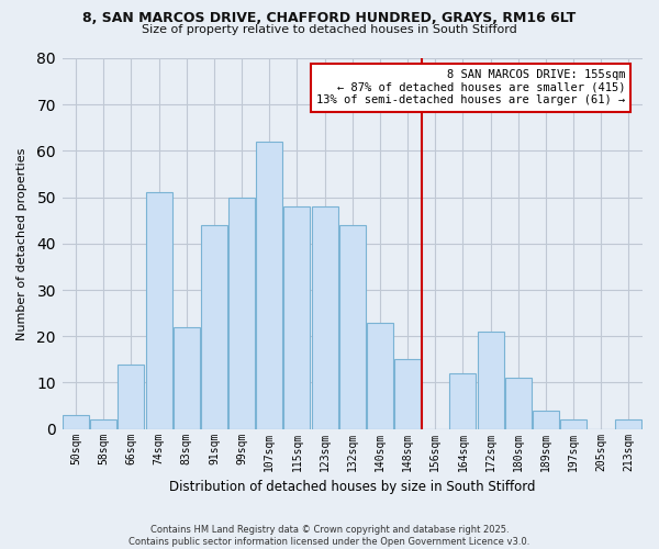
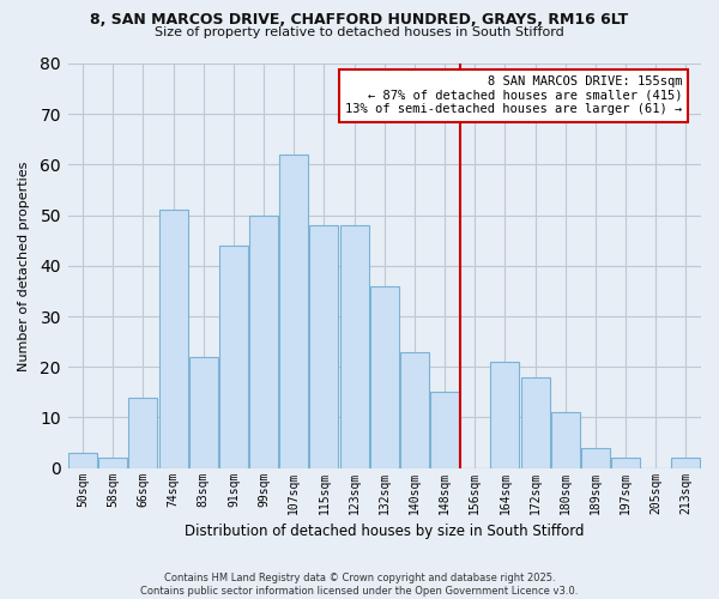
132sqm: 44 -> 36
164sqm: 12 -> 21
172sqm: 21 -> 18
